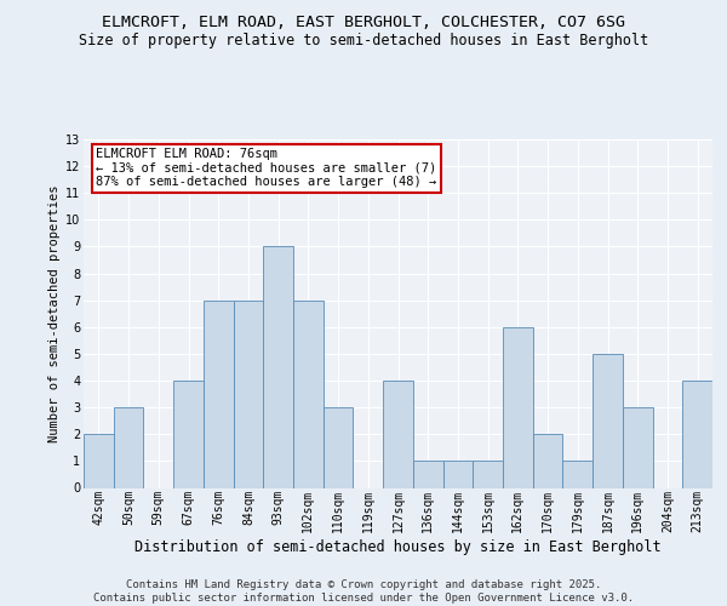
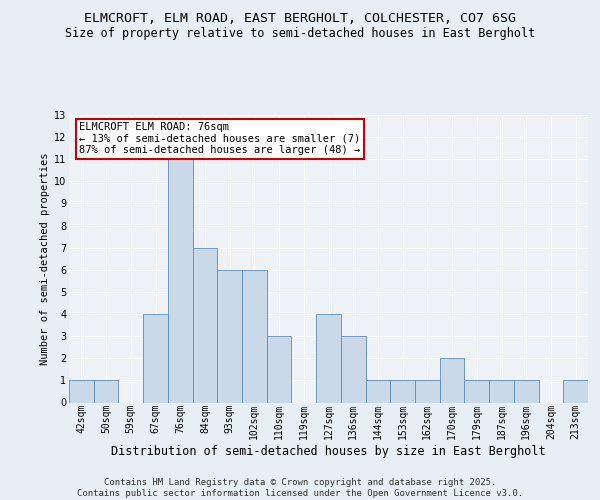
42sqm: 2 -> 1
50sqm: 3 -> 1
76sqm: 7 -> 11
93sqm: 9 -> 6
102sqm: 7 -> 6
136sqm: 1 -> 3
162sqm: 6 -> 1
187sqm: 5 -> 1
196sqm: 3 -> 1
213sqm: 4 -> 1
